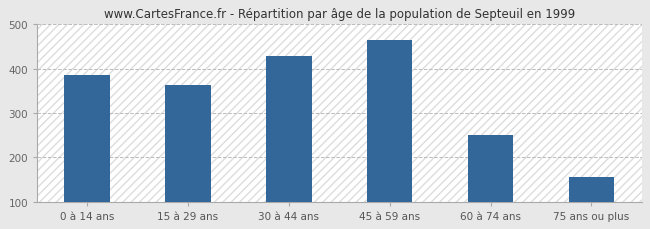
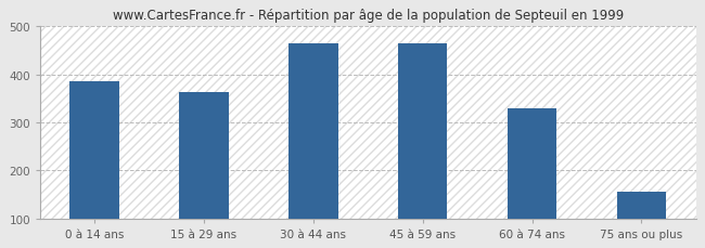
30 à 44 ans: 428 -> 465
60 à 74 ans: 250 -> 330
